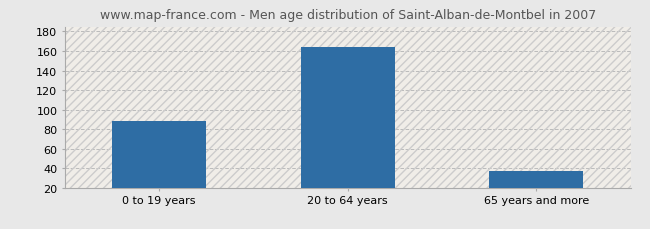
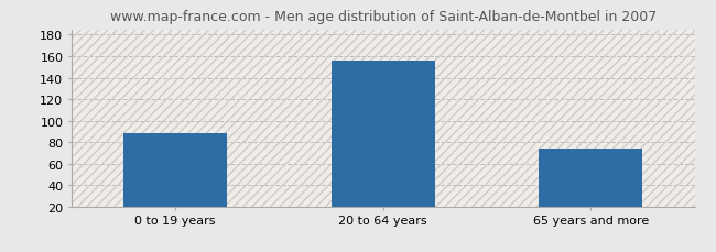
20 to 64 years: 164 -> 156
65 years and more: 37 -> 74
